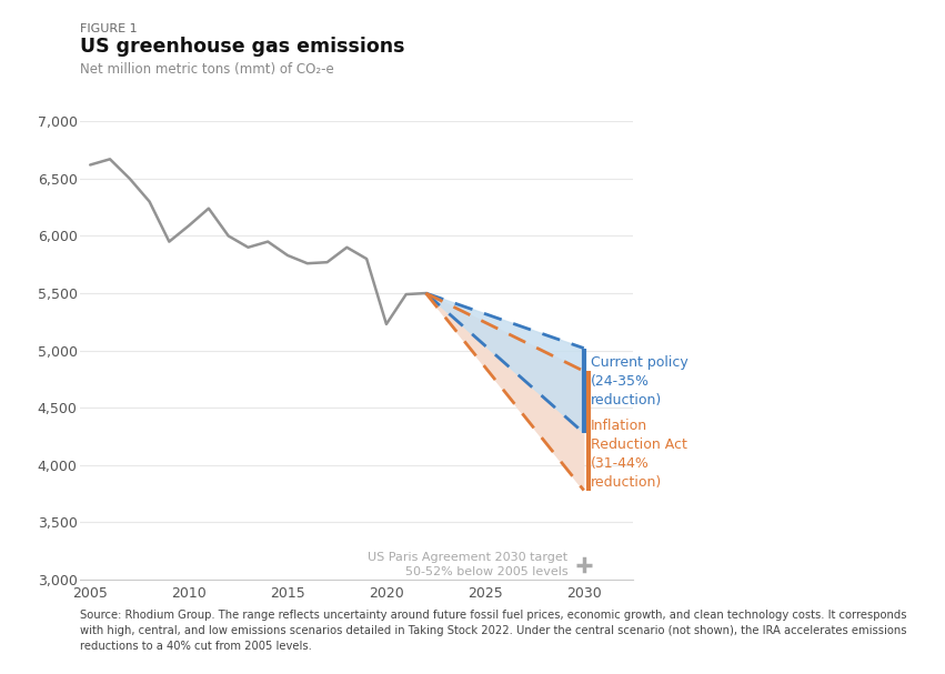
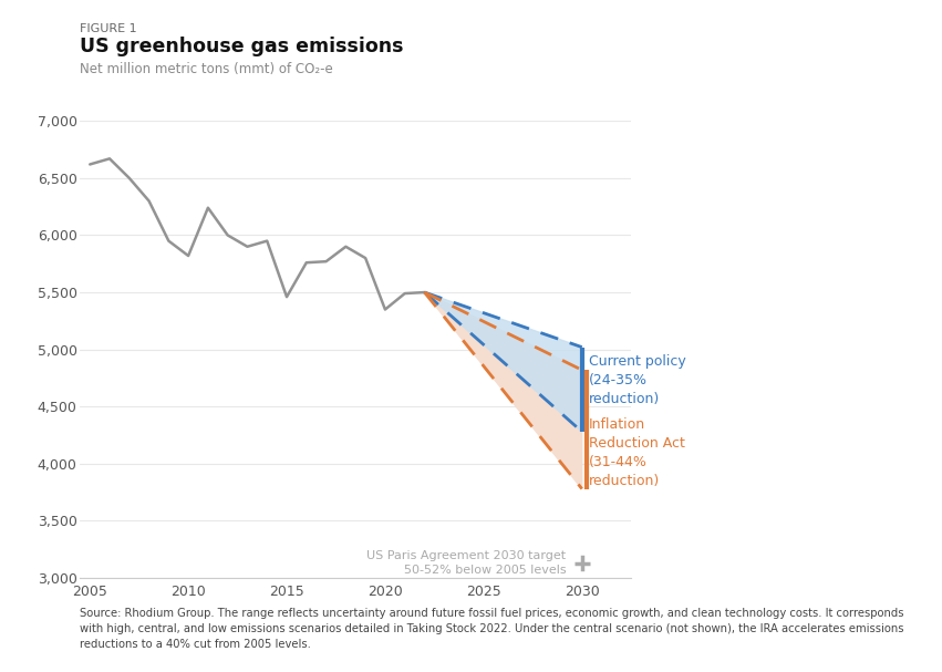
2010: 6,090 -> 5,820
2015: 5,830 -> 5,460
2020: 5,230 -> 5,350
